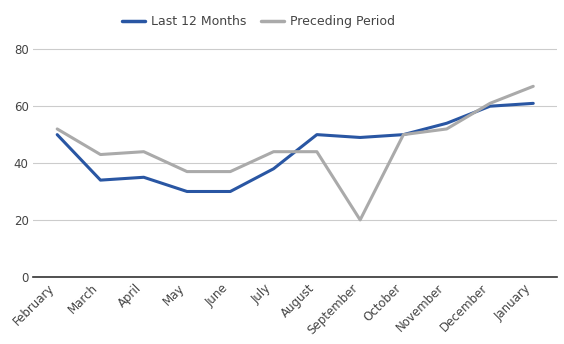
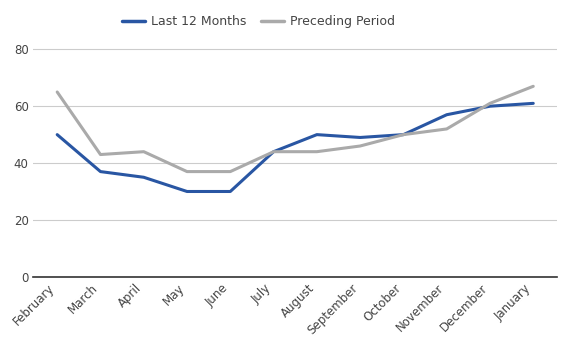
Preceding Period/February: 52 -> 65
Last 12 Months/March: 34 -> 37
Last 12 Months/July: 38 -> 44
Preceding Period/September: 20 -> 46
Last 12 Months/November: 54 -> 57
